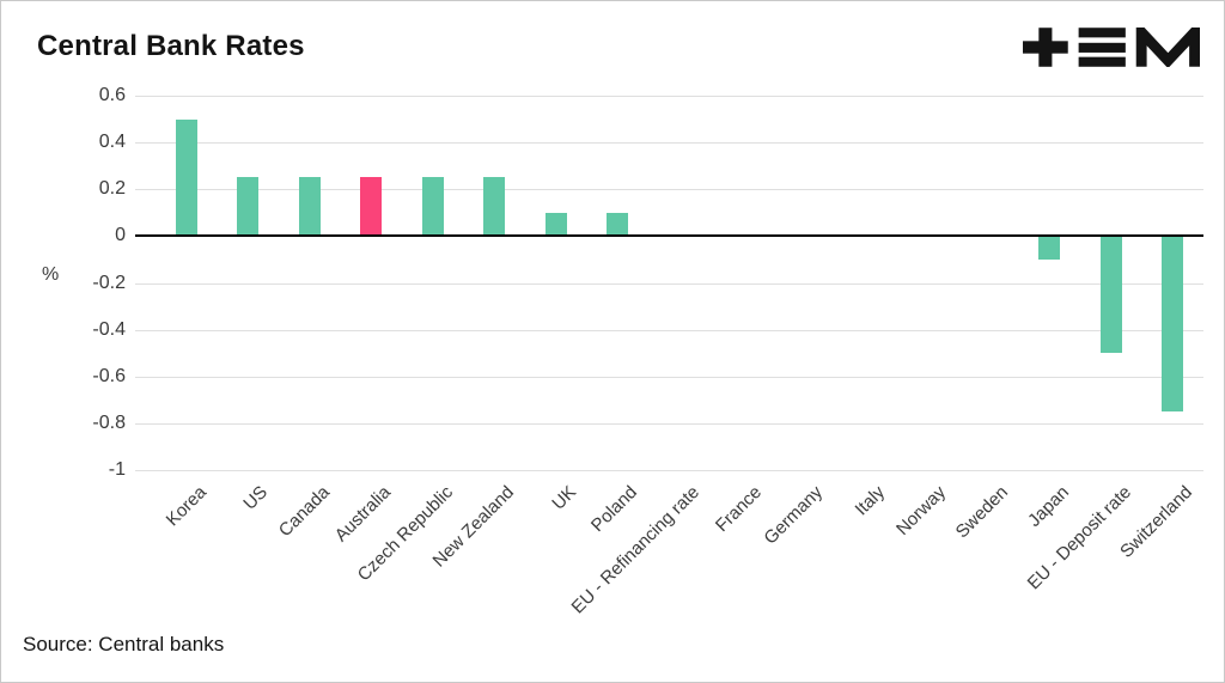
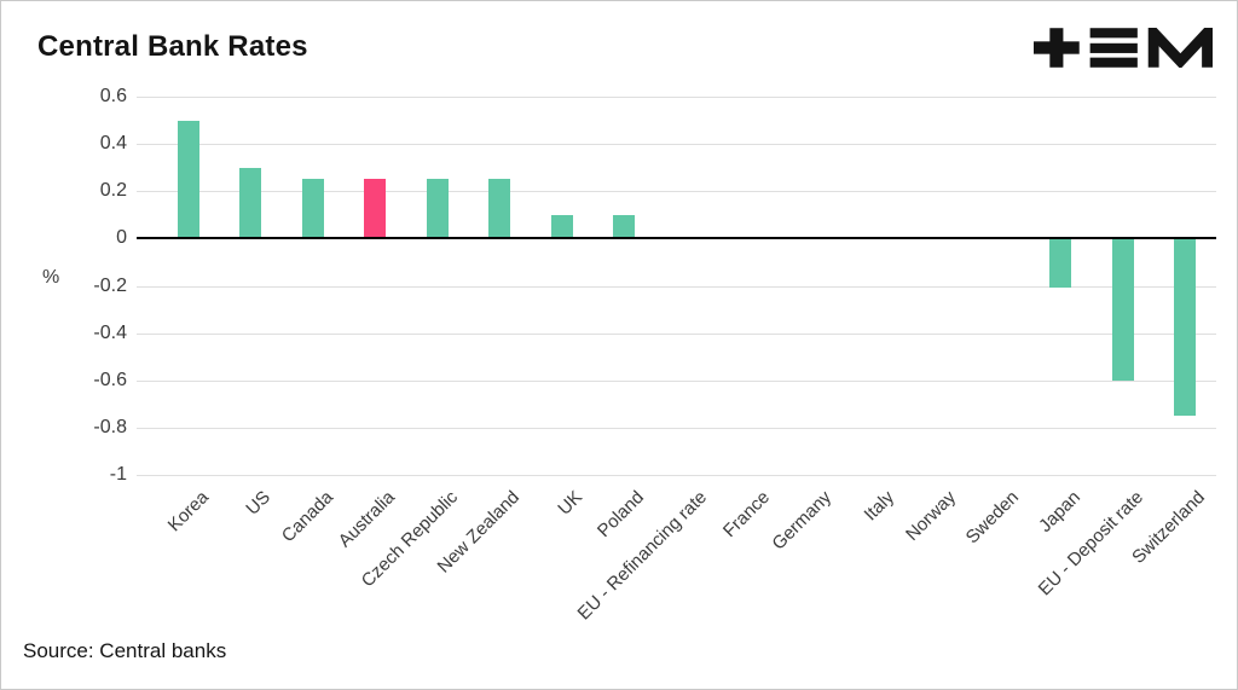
US: 0.25 -> 0.30
Japan: -0.10 -> -0.21
EU - Deposit rate: -0.50 -> -0.60
